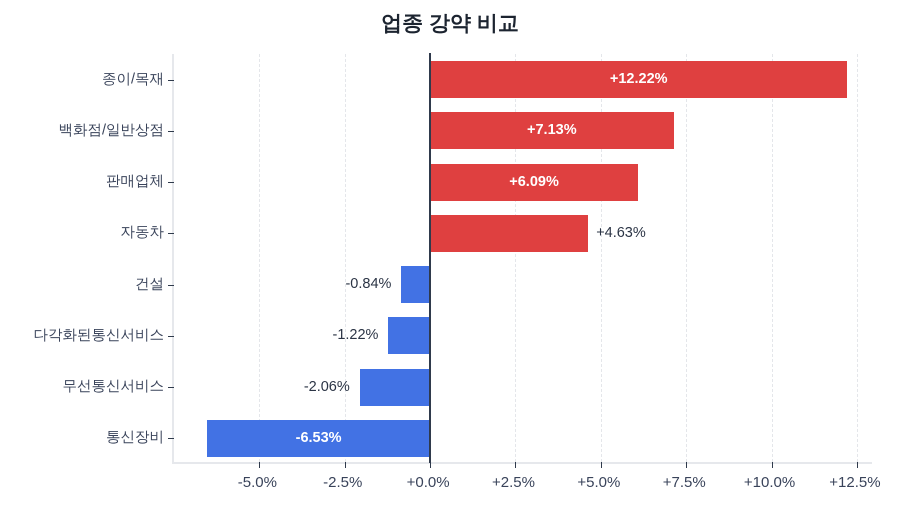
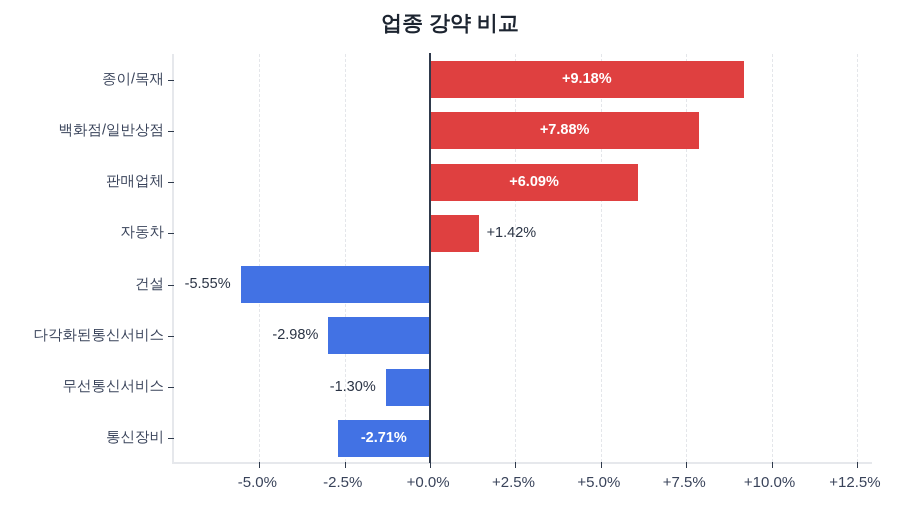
종이/목재: +12.22% -> +9.18%
백화점/일반상점: +7.13% -> +7.88%
자동차: +4.63% -> +1.42%
건설: -0.84% -> -5.55%
다각화된통신서비스: -1.22% -> -2.98%
무선통신서비스: -2.06% -> -1.30%
통신장비: -6.53% -> -2.71%
